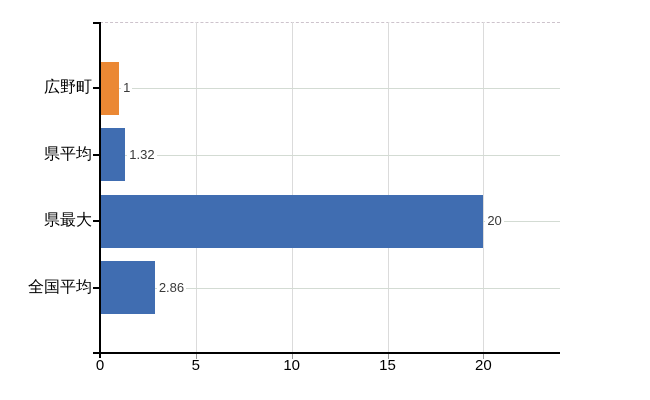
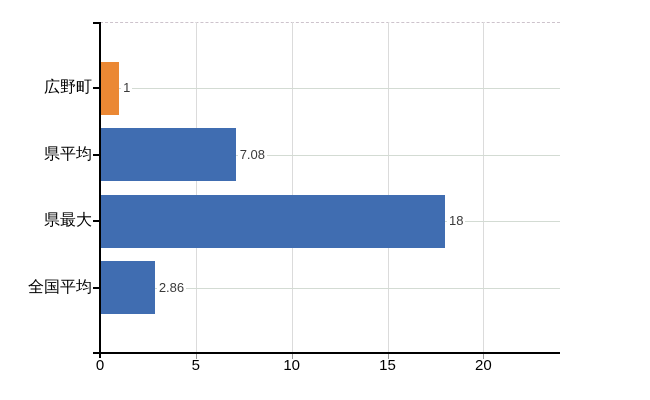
県平均: 1.32 -> 7.08
県最大: 20 -> 18
